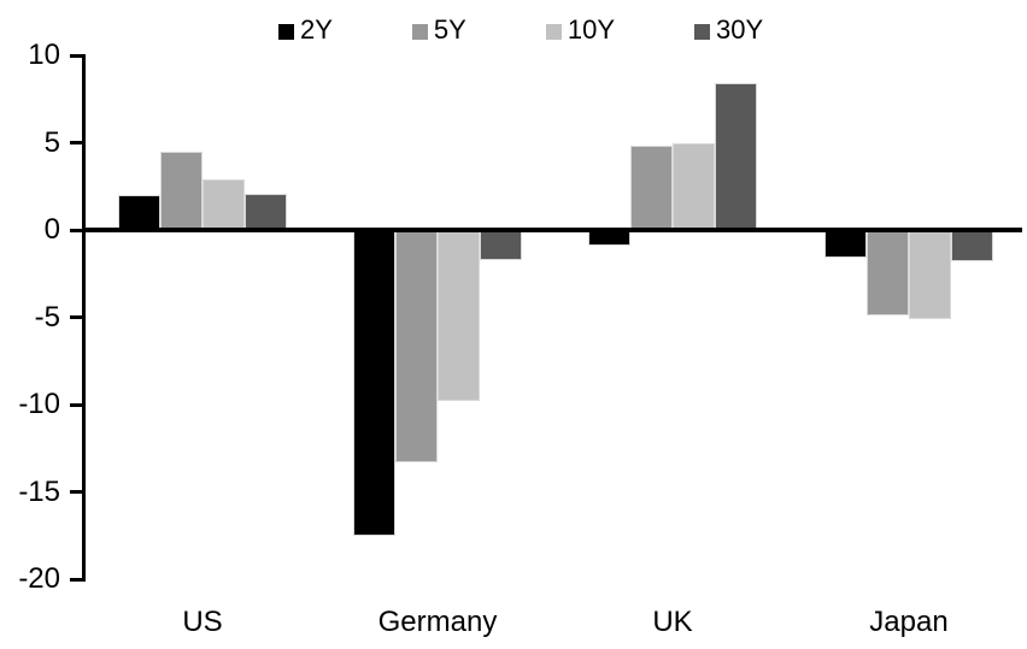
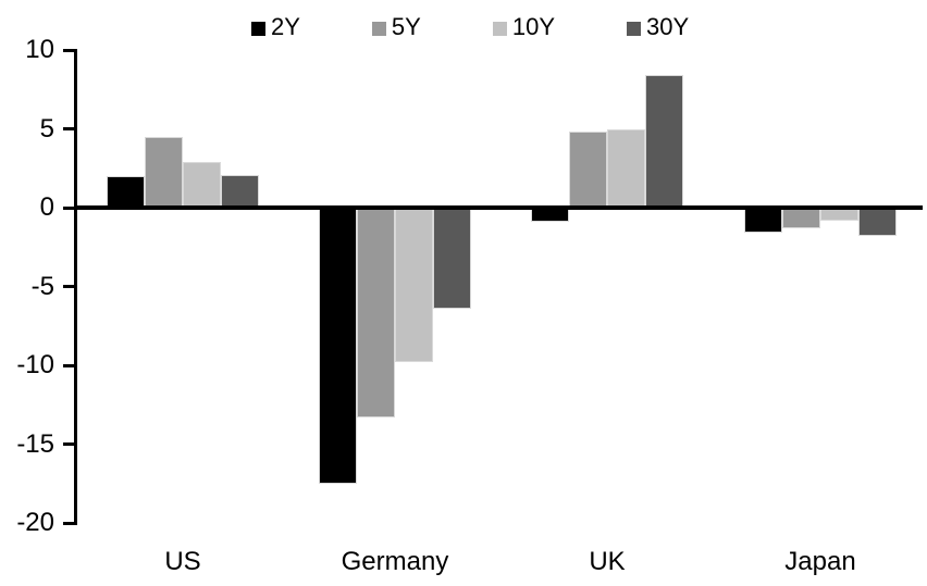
30Y/Germany: -1.7 -> -6.4
5Y/Japan: -4.9 -> -1.3
10Y/Japan: -5.1 -> -0.8
